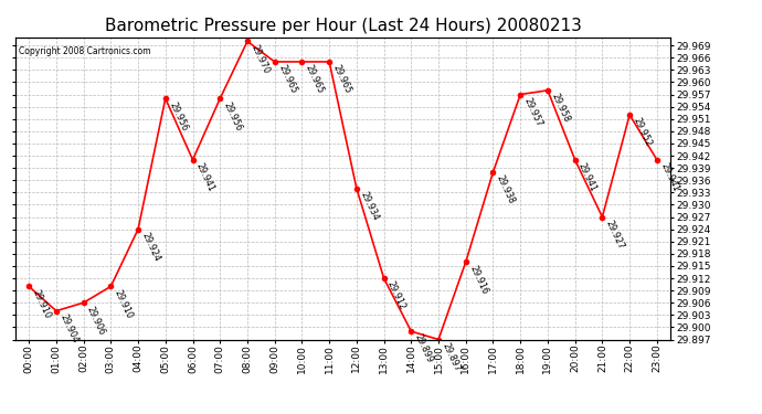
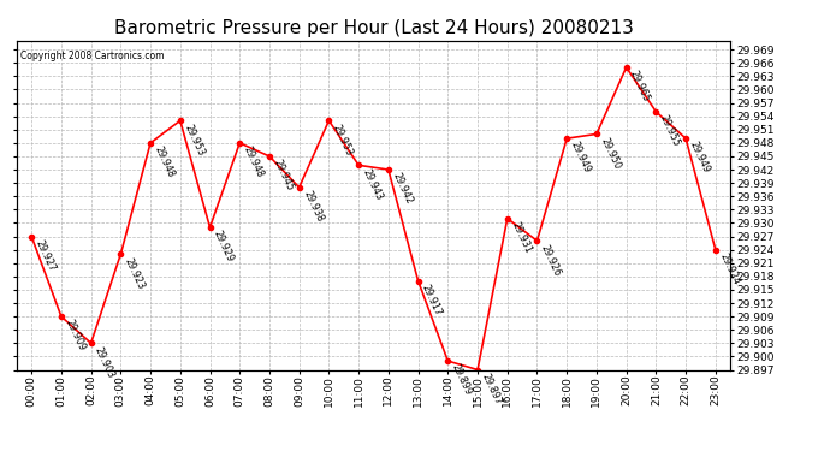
00:00: 29.910 -> 29.927
01:00: 29.904 -> 29.909
02:00: 29.906 -> 29.903
03:00: 29.910 -> 29.923
04:00: 29.924 -> 29.948
05:00: 29.956 -> 29.953
06:00: 29.941 -> 29.929
07:00: 29.956 -> 29.948
08:00: 29.970 -> 29.945
09:00: 29.965 -> 29.938
10:00: 29.965 -> 29.953
11:00: 29.965 -> 29.943
12:00: 29.934 -> 29.942
13:00: 29.912 -> 29.917
16:00: 29.916 -> 29.931
17:00: 29.938 -> 29.926
18:00: 29.957 -> 29.949
19:00: 29.958 -> 29.950
20:00: 29.941 -> 29.965
21:00: 29.927 -> 29.955
22:00: 29.952 -> 29.949
23:00: 29.941 -> 29.924
